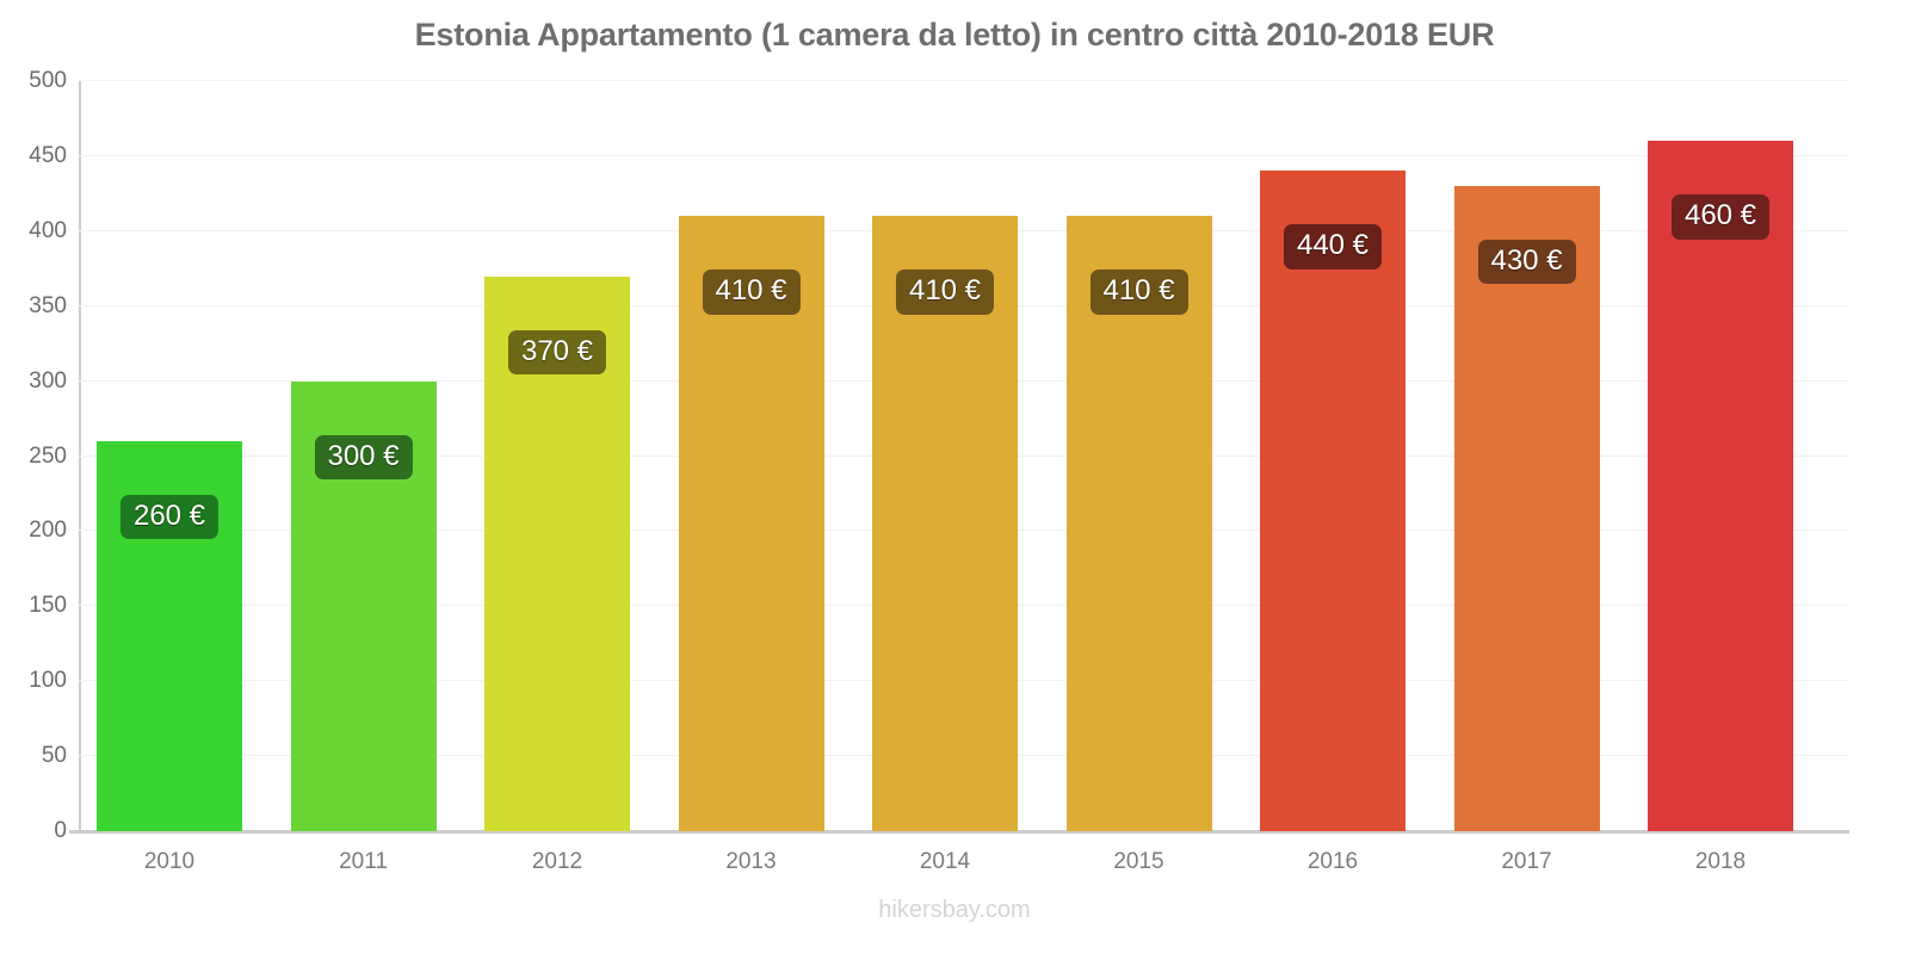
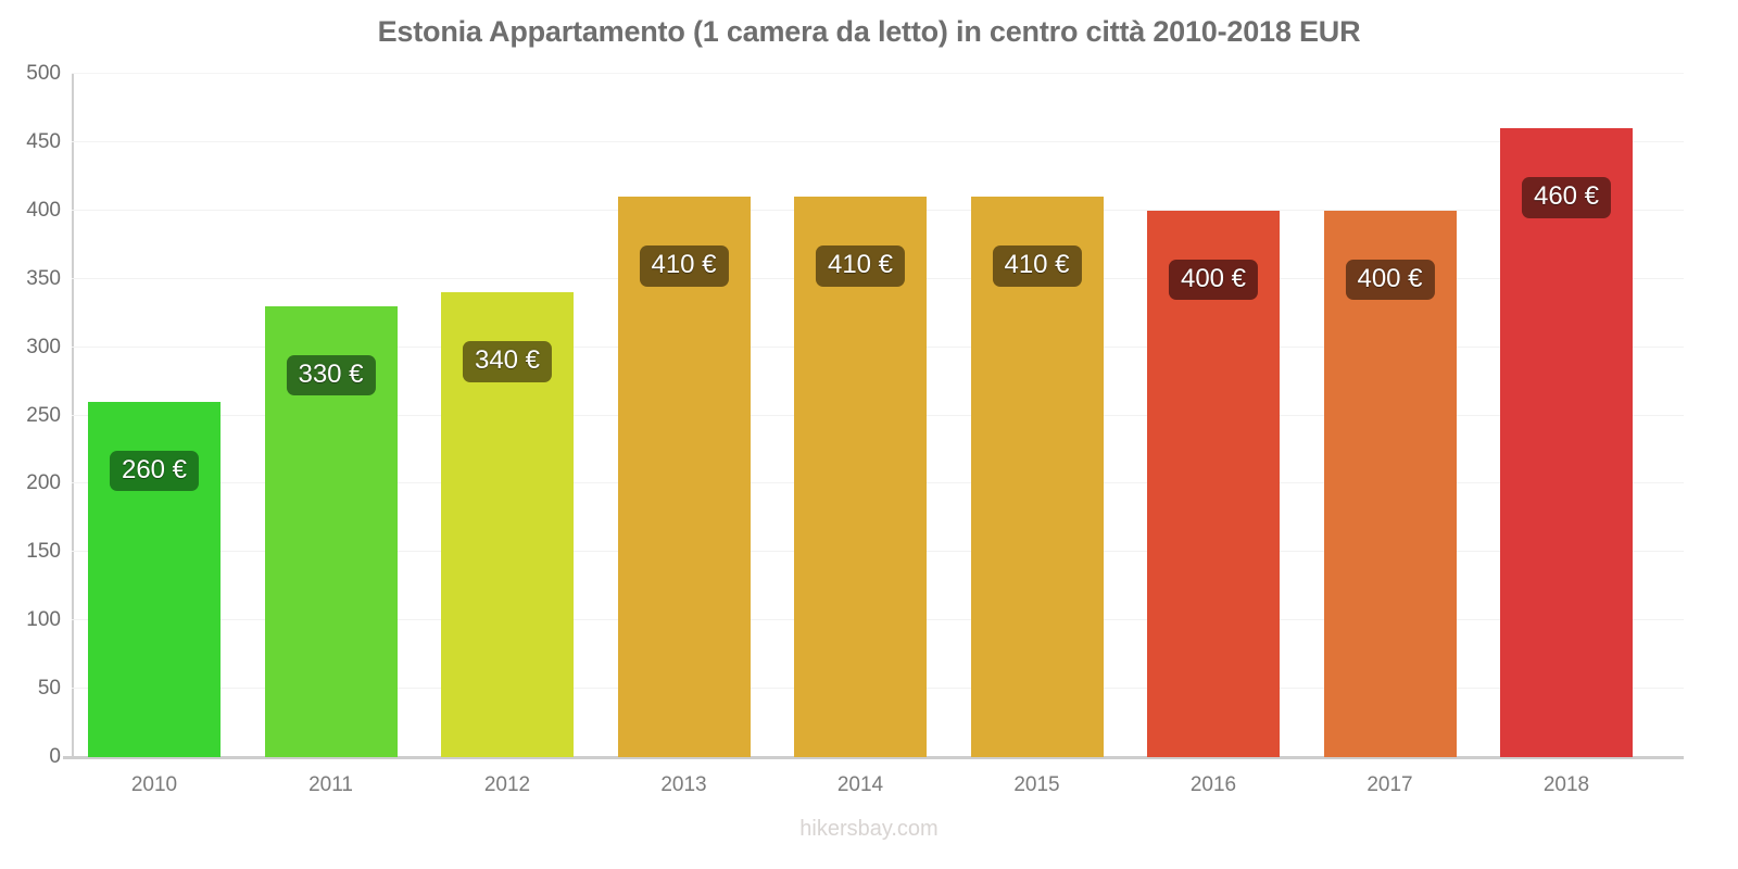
2011: 300 -> 330
2012: 370 -> 340
2016: 440 -> 400
2017: 430 -> 400
